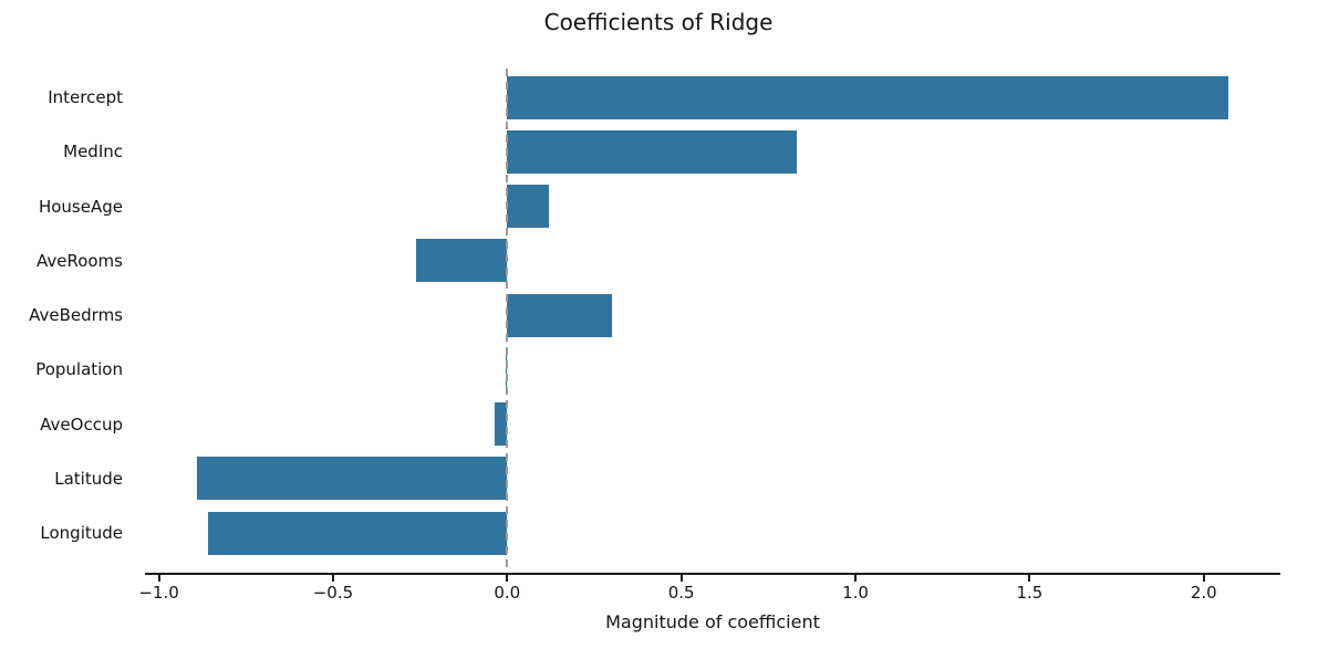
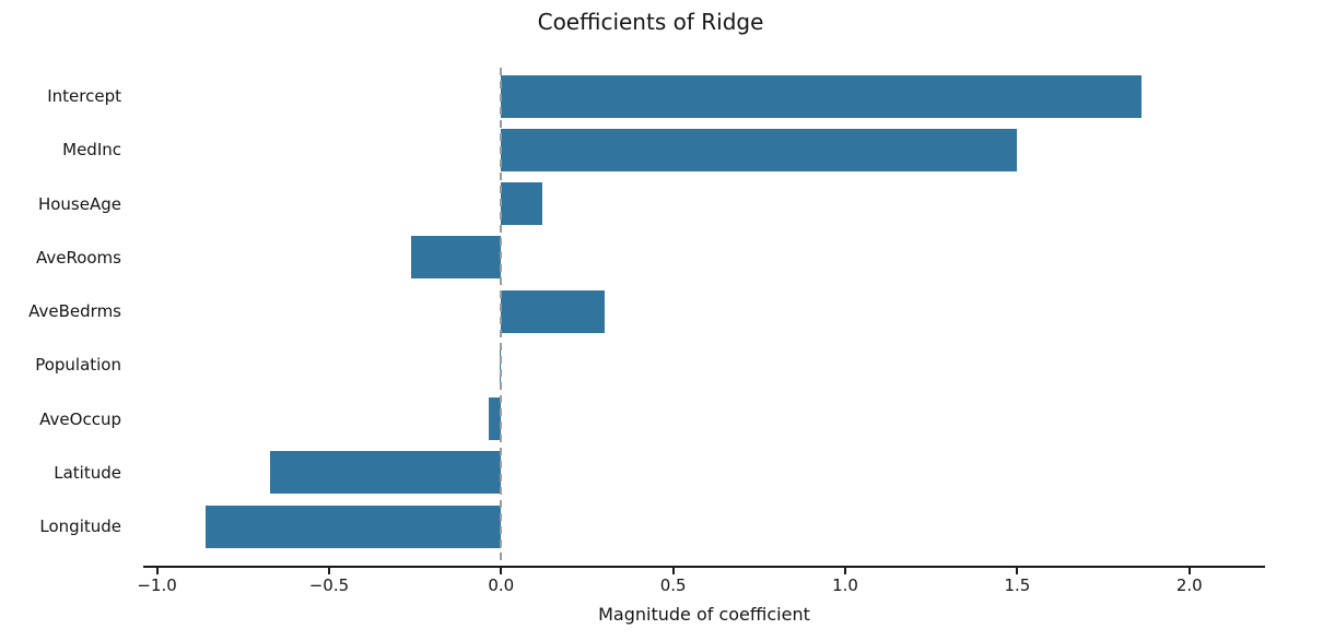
Intercept: 2.07 -> 1.86
MedInc: 0.83 -> 1.50
Latitude: -0.89 -> -0.67
